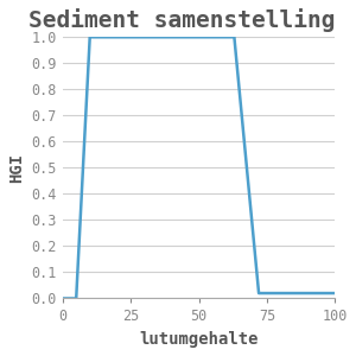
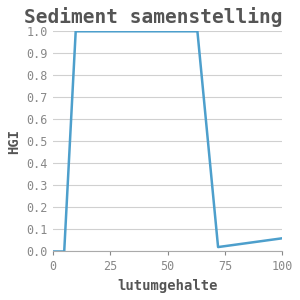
100: 0.02 -> 0.06
